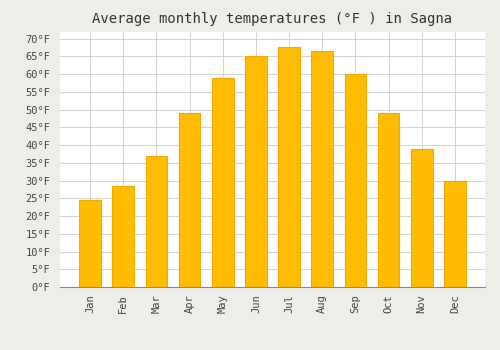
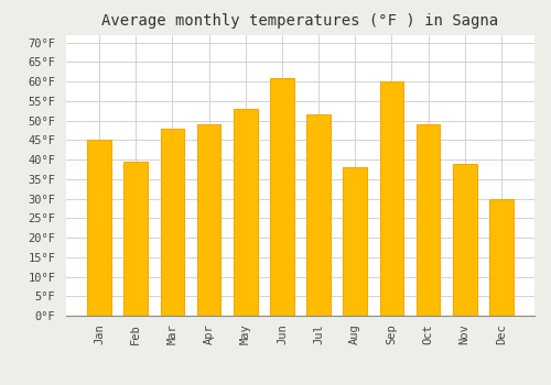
Jan: 24.5°F -> 45.0°F
Feb: 28.5°F -> 39.5°F
Mar: 37.0°F -> 48.0°F
May: 59.0°F -> 53.0°F
Jun: 65.0°F -> 61.0°F
Jul: 67.5°F -> 51.5°F
Aug: 66.5°F -> 38.0°F
